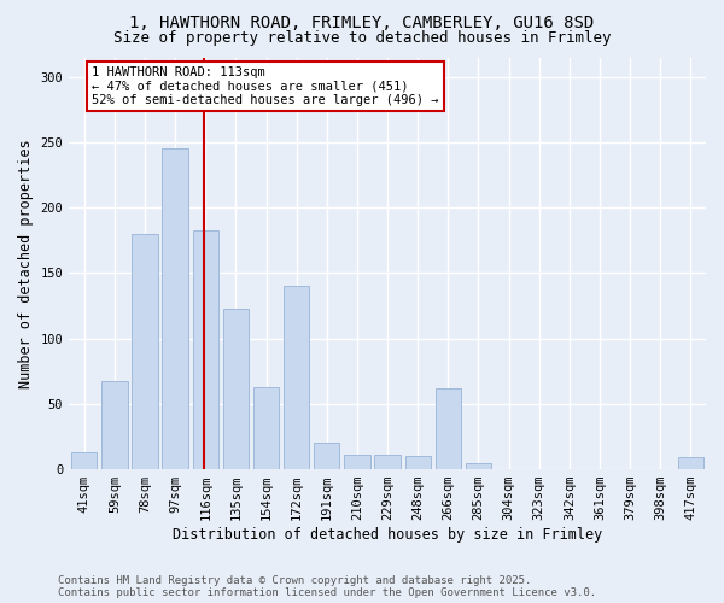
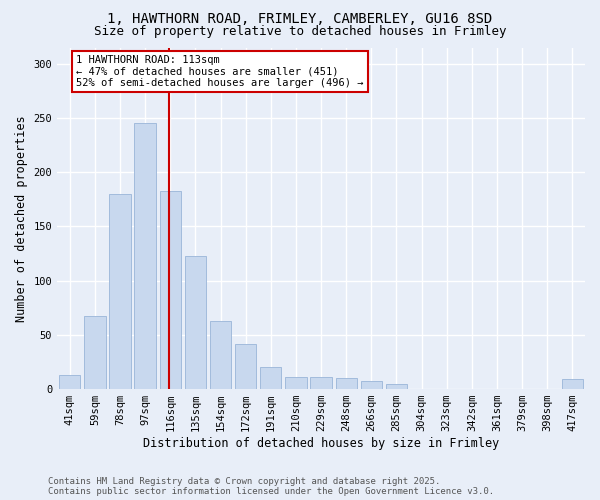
172sqm: 140 -> 42
266sqm: 62 -> 7
